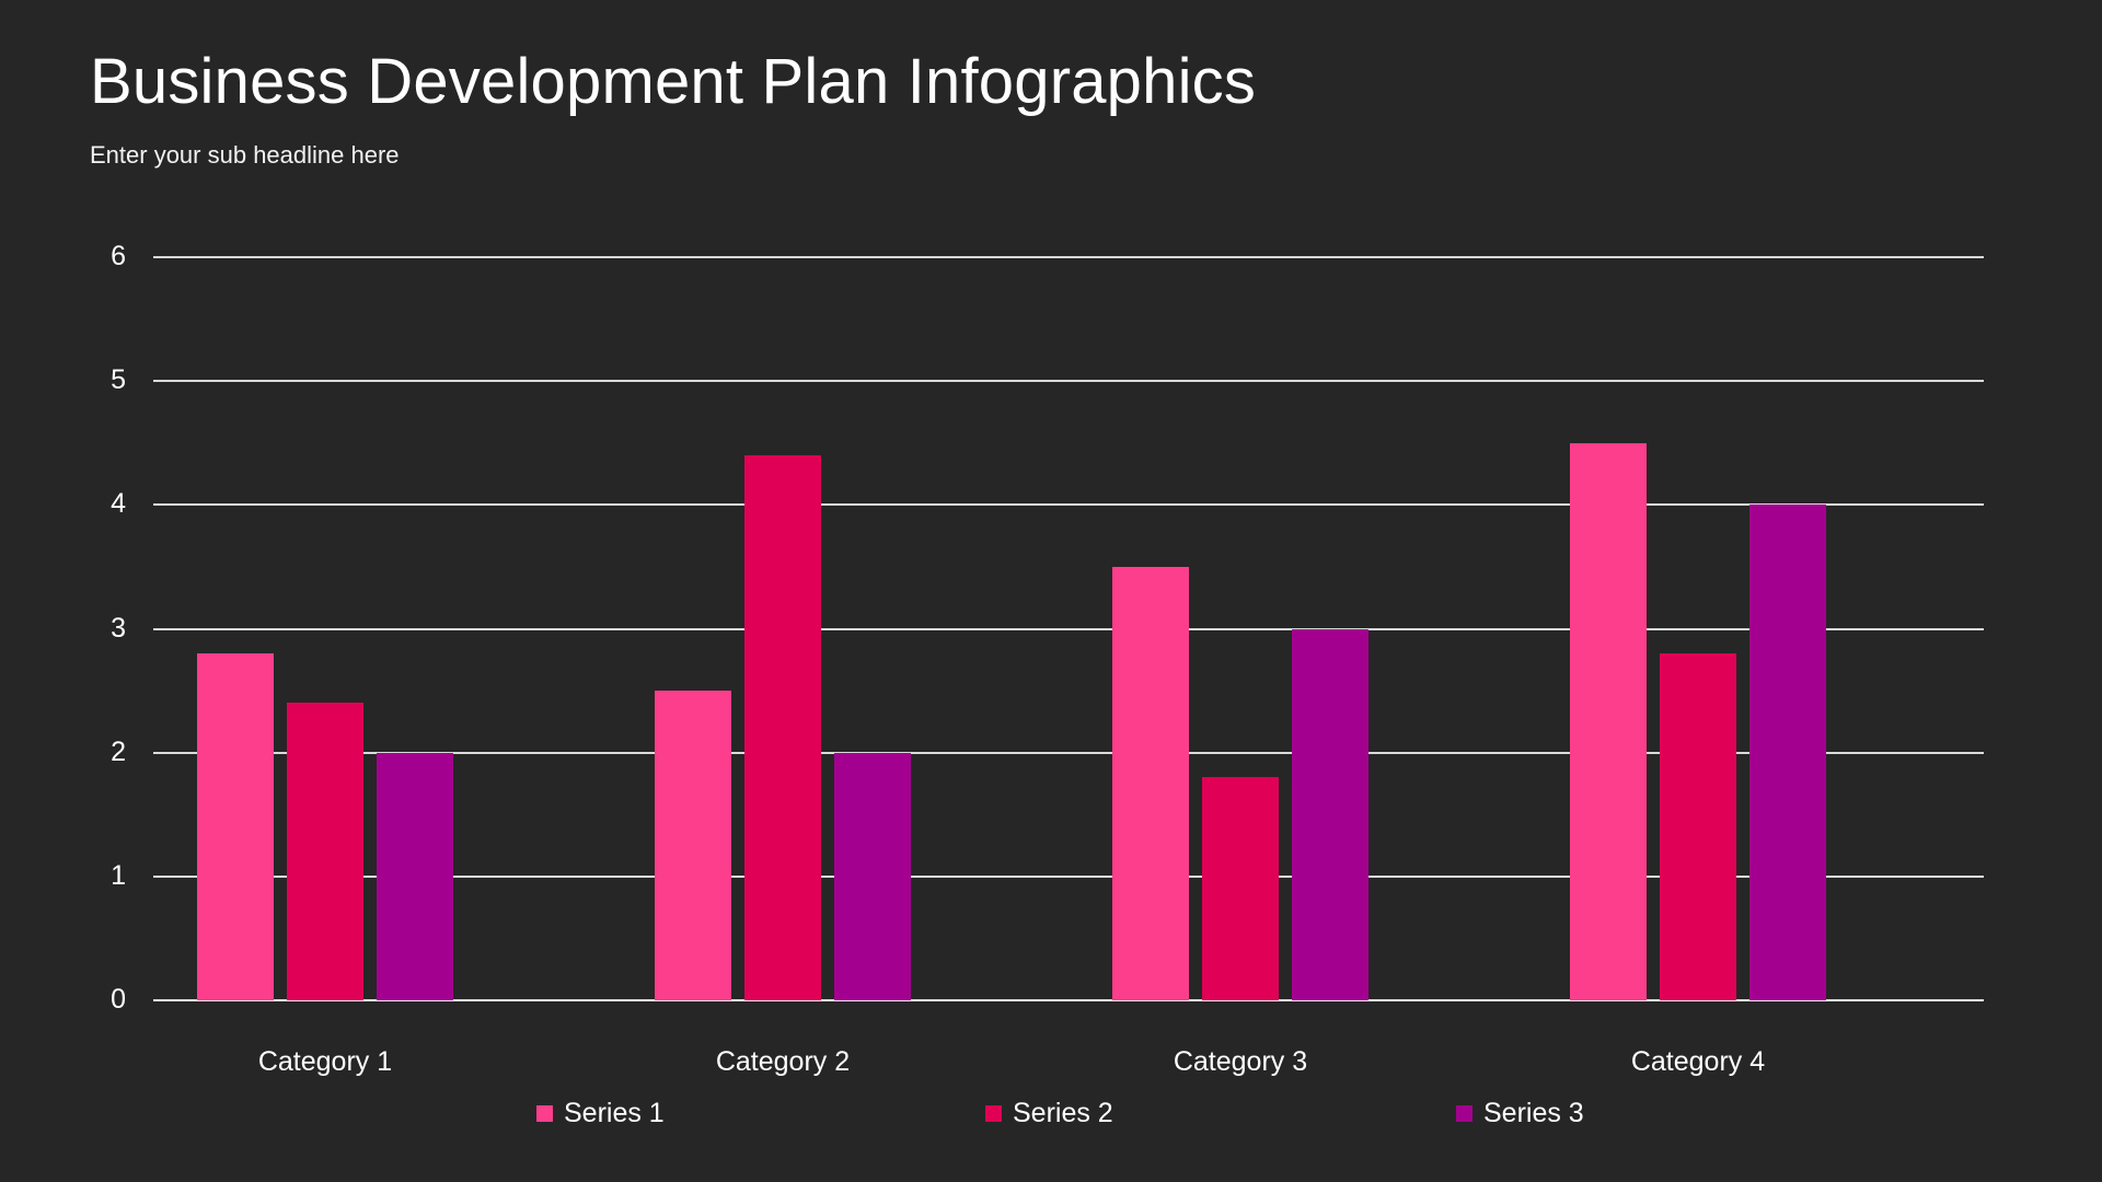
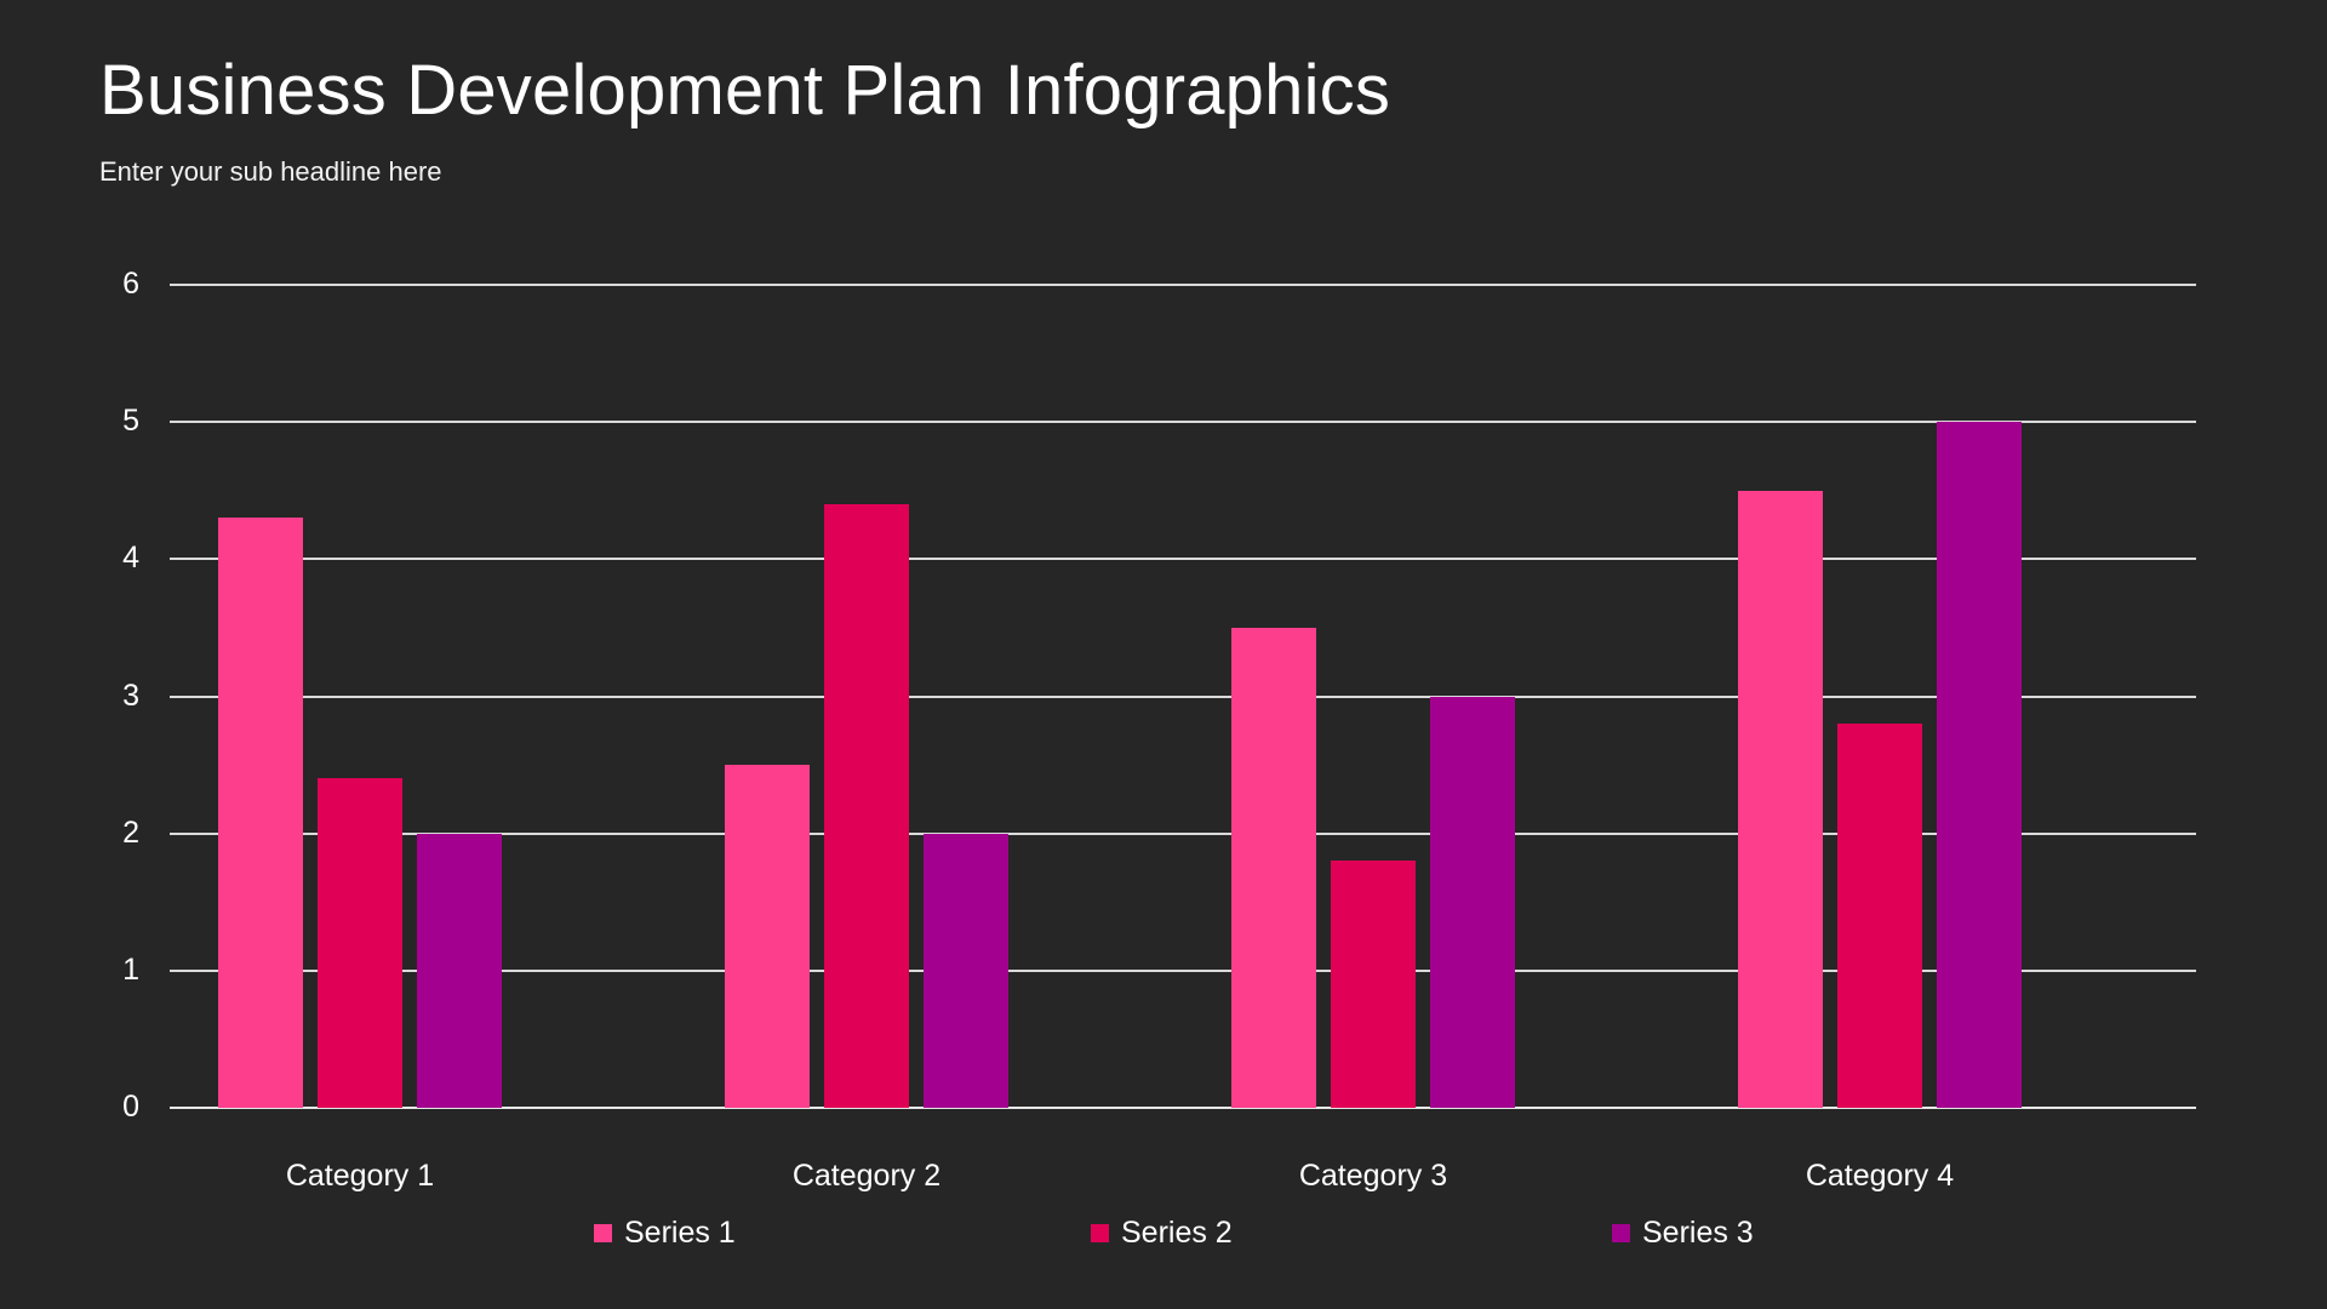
Series 1/Category 1: 2.8 -> 4.3
Series 3/Category 4: 4 -> 5
